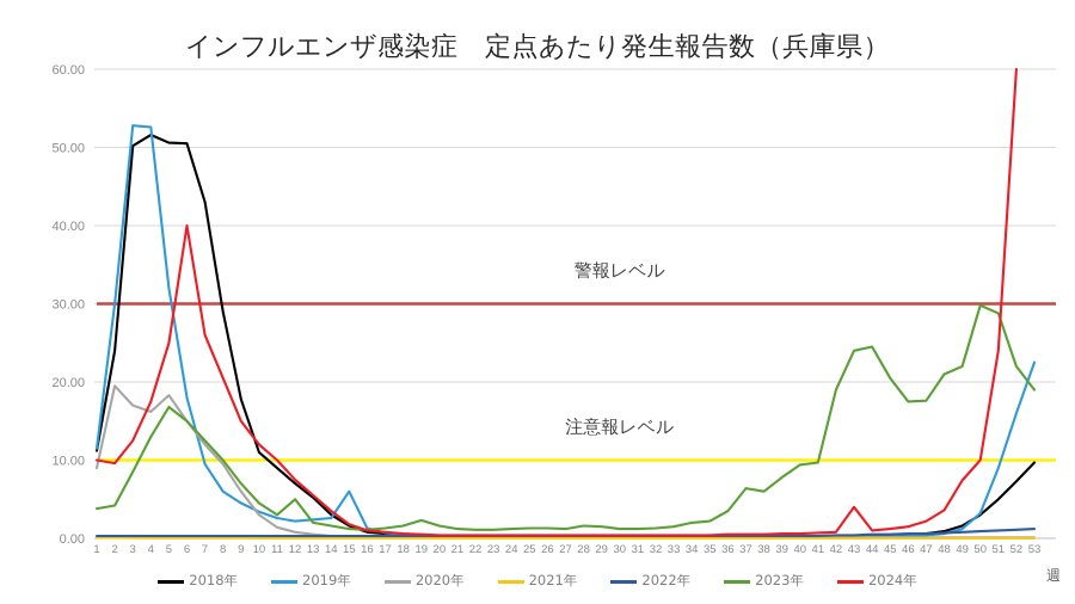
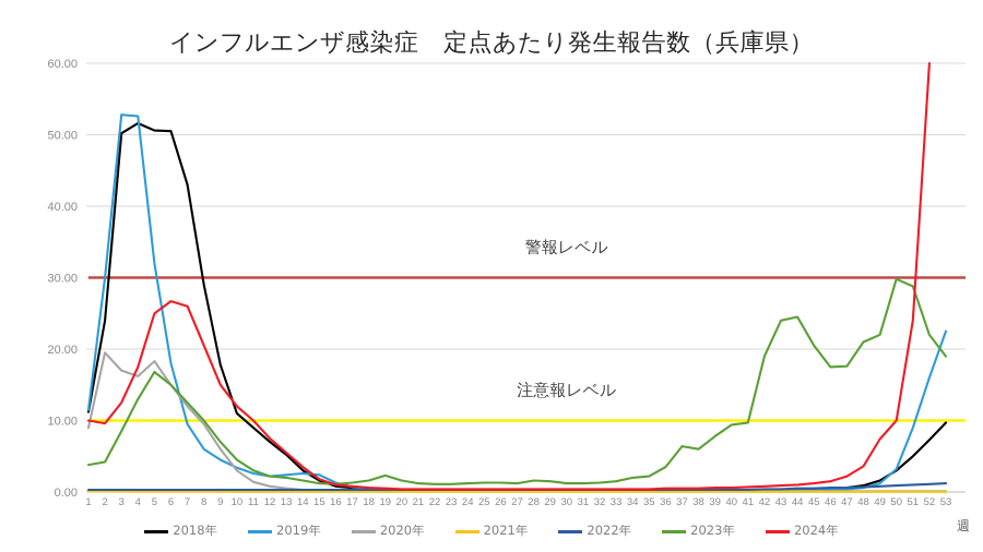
2024年/6: 40 -> 27
2023年/12: 5 -> 2
2019年/15: 6 -> 2
2024年/43: 4 -> 1
